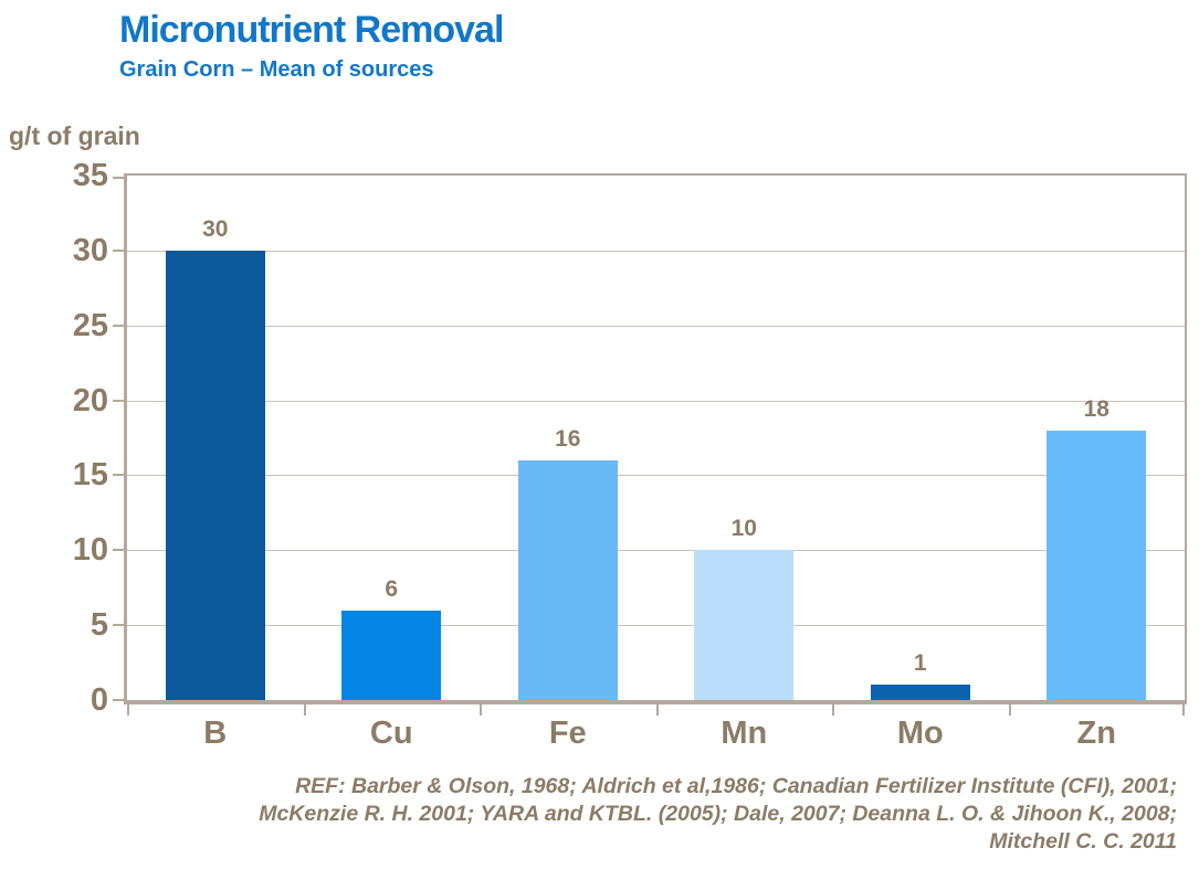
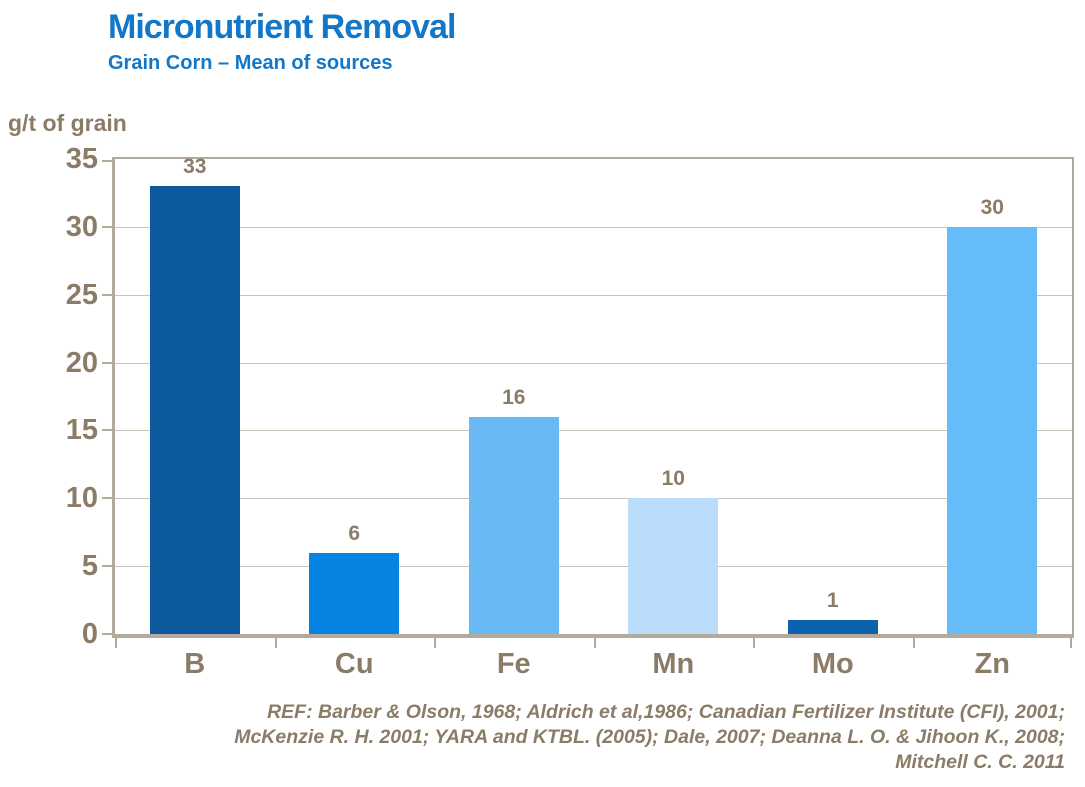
B: 30 -> 33
Zn: 18 -> 30
